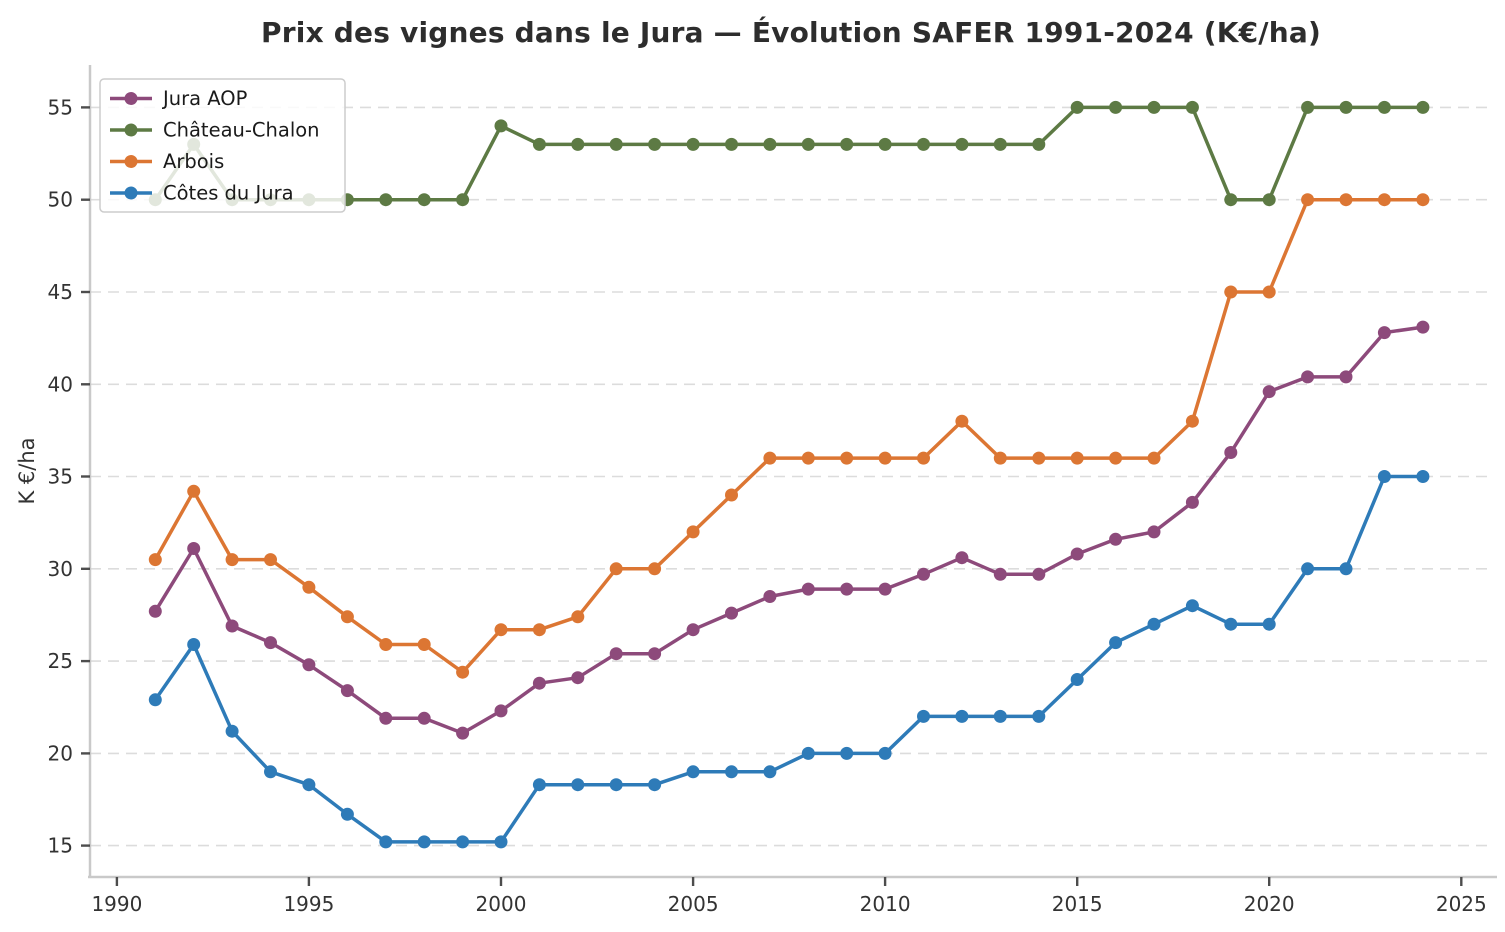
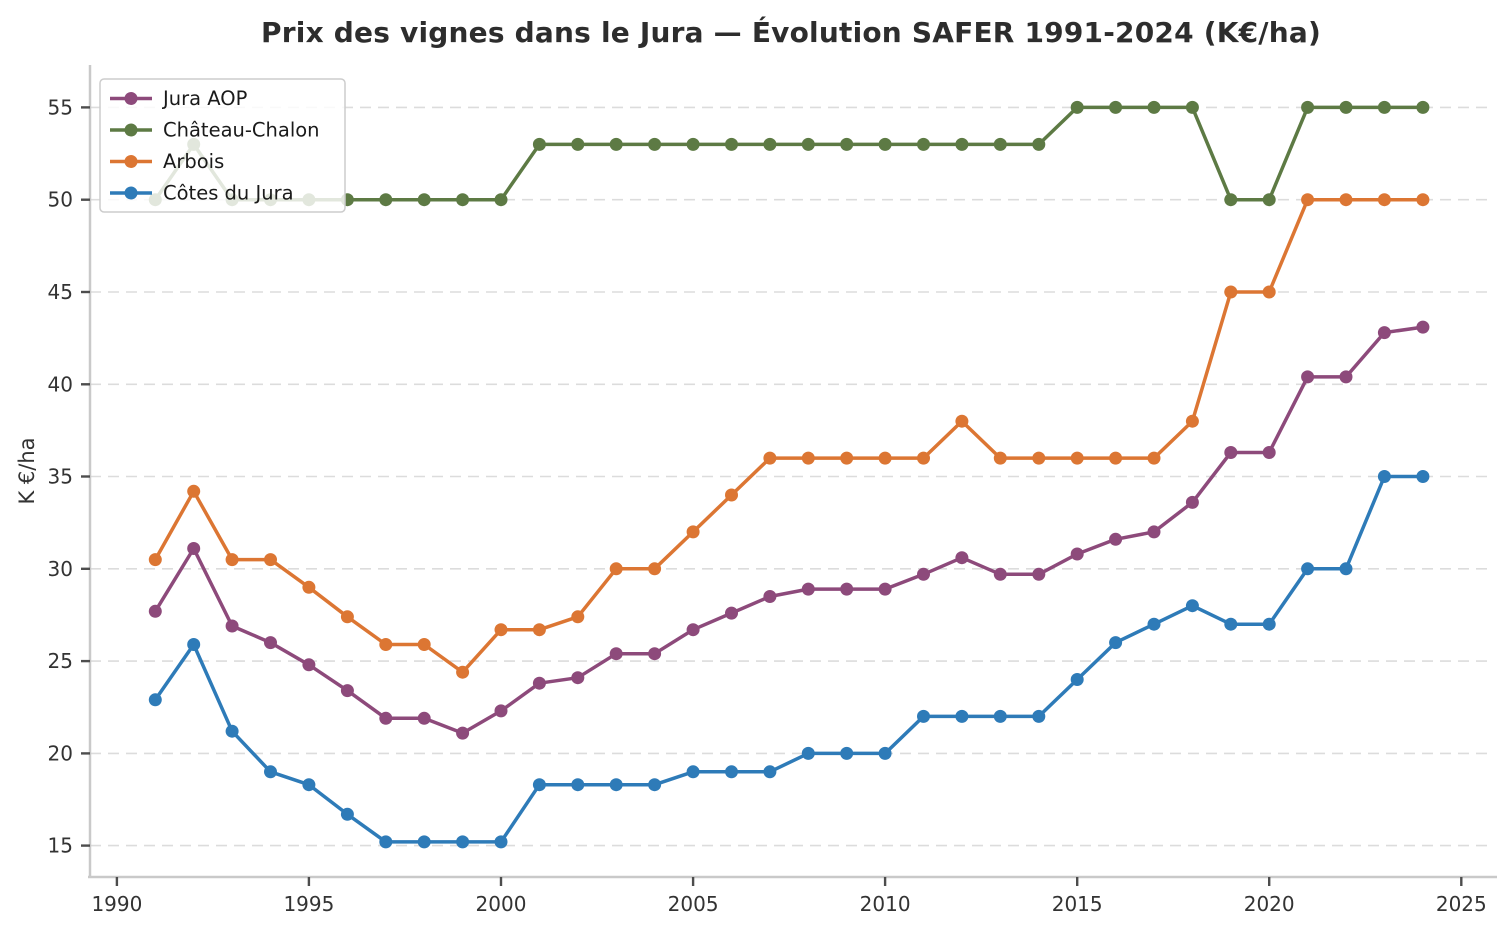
Château-Chalon/2000: 54 -> 50
Jura AOP/2020: 39.6 -> 36.3
